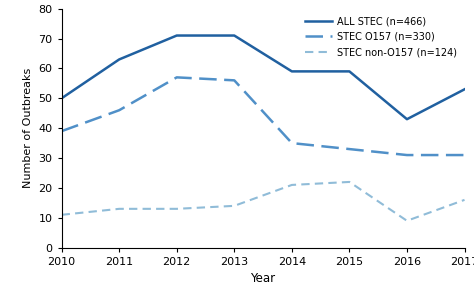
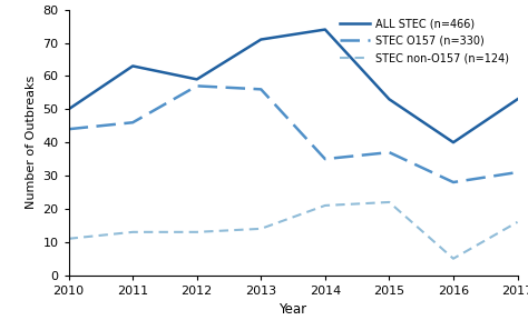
STEC O157 (n=330)/2010: 39 -> 44
ALL STEC (n=466)/2012: 71 -> 59
ALL STEC (n=466)/2014: 59 -> 74
ALL STEC (n=466)/2015: 59 -> 53
STEC O157 (n=330)/2015: 33 -> 37
ALL STEC (n=466)/2016: 43 -> 40
STEC O157 (n=330)/2016: 31 -> 28
STEC non-O157 (n=124)/2016: 9 -> 5
